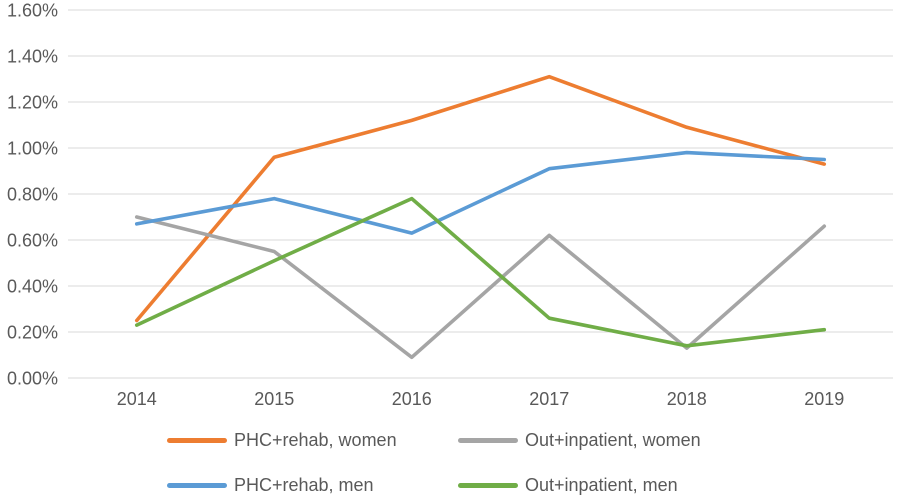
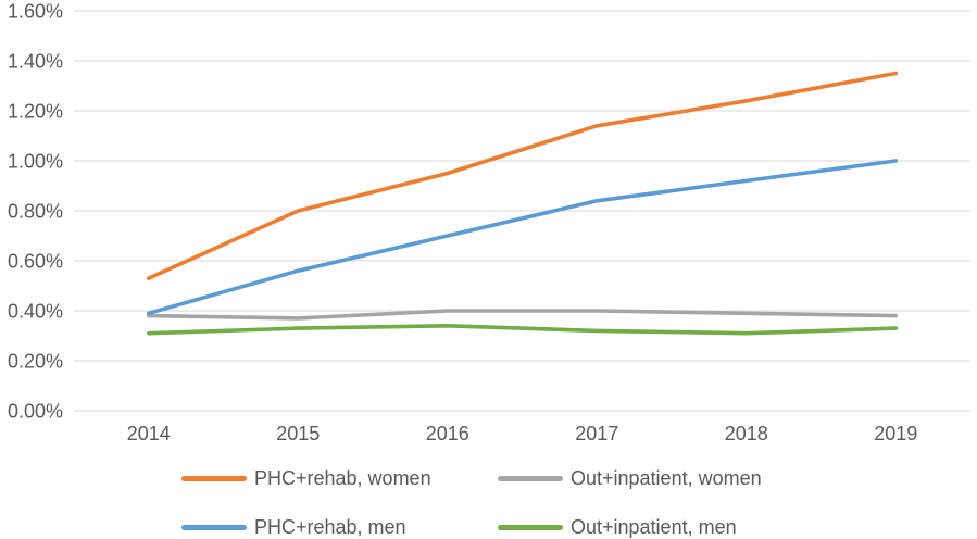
PHC+rehab, women/2014: 0.25% -> 0.53%
Out+inpatient, women/2014: 0.70% -> 0.38%
PHC+rehab, men/2014: 0.67% -> 0.39%
Out+inpatient, men/2014: 0.23% -> 0.31%
PHC+rehab, women/2015: 0.96% -> 0.80%
Out+inpatient, women/2015: 0.55% -> 0.37%
PHC+rehab, men/2015: 0.78% -> 0.56%
Out+inpatient, men/2015: 0.51% -> 0.33%
PHC+rehab, women/2016: 1.12% -> 0.95%
Out+inpatient, women/2016: 0.09% -> 0.40%
PHC+rehab, men/2016: 0.63% -> 0.70%
Out+inpatient, men/2016: 0.78% -> 0.34%
PHC+rehab, women/2017: 1.31% -> 1.14%
Out+inpatient, women/2017: 0.62% -> 0.40%
PHC+rehab, men/2017: 0.91% -> 0.84%
Out+inpatient, men/2017: 0.26% -> 0.32%
PHC+rehab, women/2018: 1.09% -> 1.24%
Out+inpatient, women/2018: 0.13% -> 0.39%
PHC+rehab, men/2018: 0.98% -> 0.92%
Out+inpatient, men/2018: 0.14% -> 0.31%
PHC+rehab, women/2019: 0.93% -> 1.35%
Out+inpatient, women/2019: 0.66% -> 0.38%
PHC+rehab, men/2019: 0.95% -> 1.00%
Out+inpatient, men/2019: 0.21% -> 0.33%
